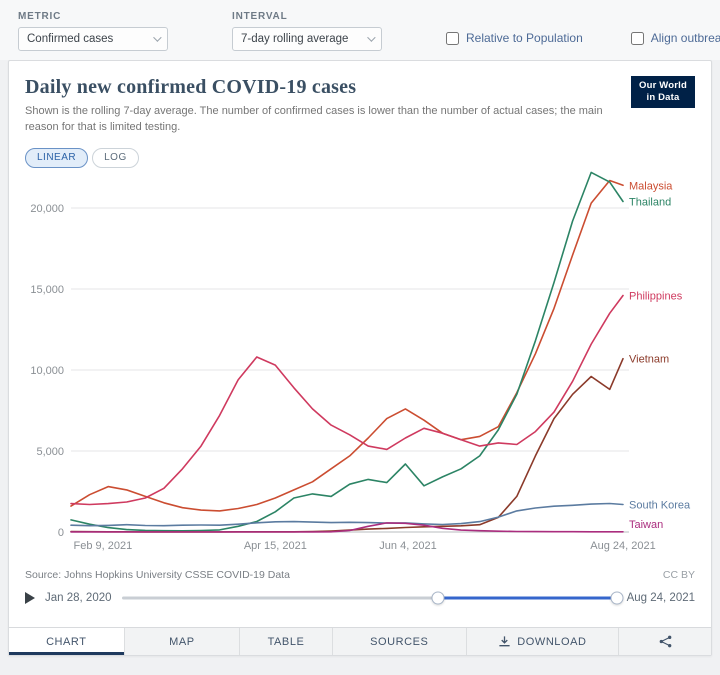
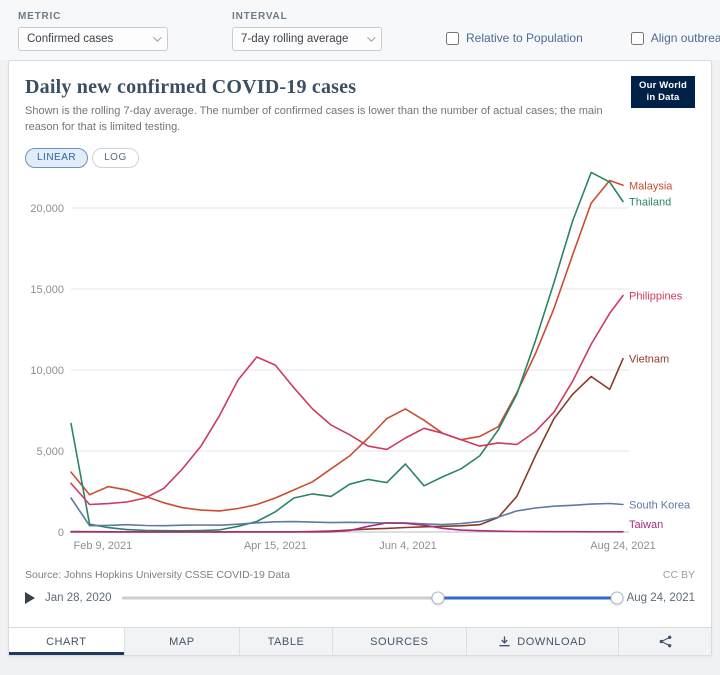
Malaysia/0: 1600 -> 3700
Thailand/0: 800 -> 6700
Philippines/0: 1800 -> 3000
South Korea/0: 400 -> 2100
